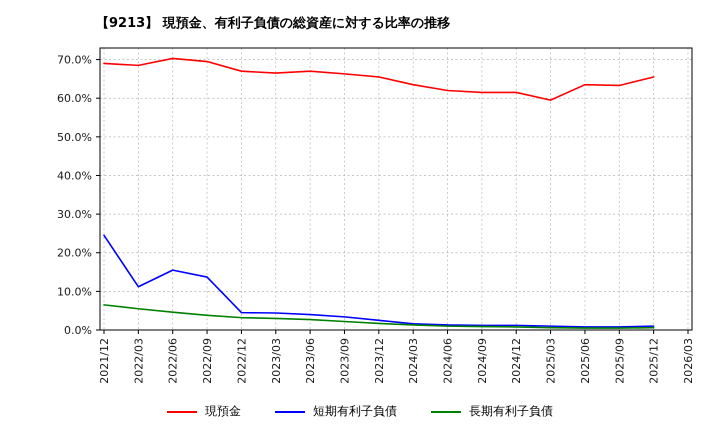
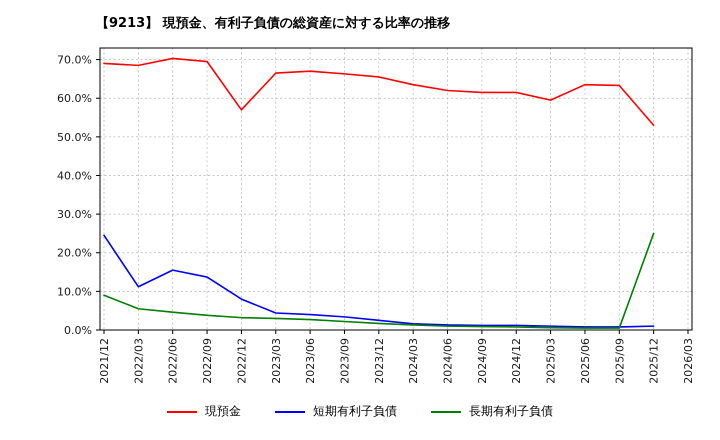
長期有利子負債/2021/12: 6% -> 9%
現預金/2022/12: 67% -> 57%
短期有利子負債/2022/12: 4% -> 8%
現預金/2025/12: 66% -> 53%
長期有利子負債/2025/12: 1% -> 25%
